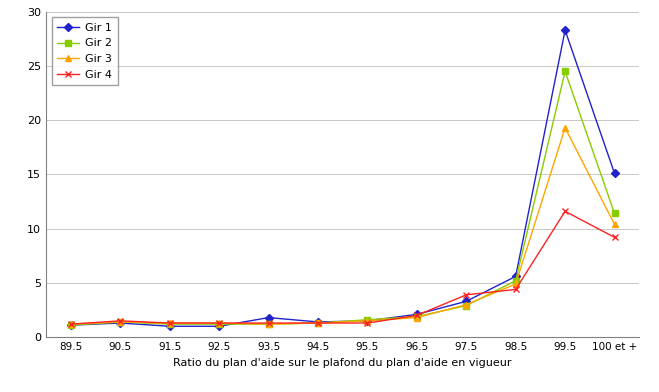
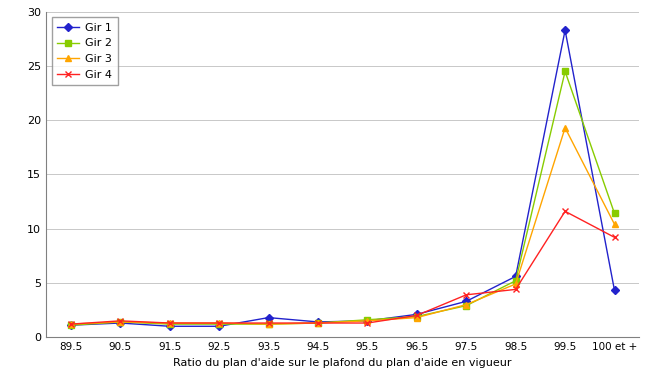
Gir 1/100 et +: 15.1 -> 4.3
